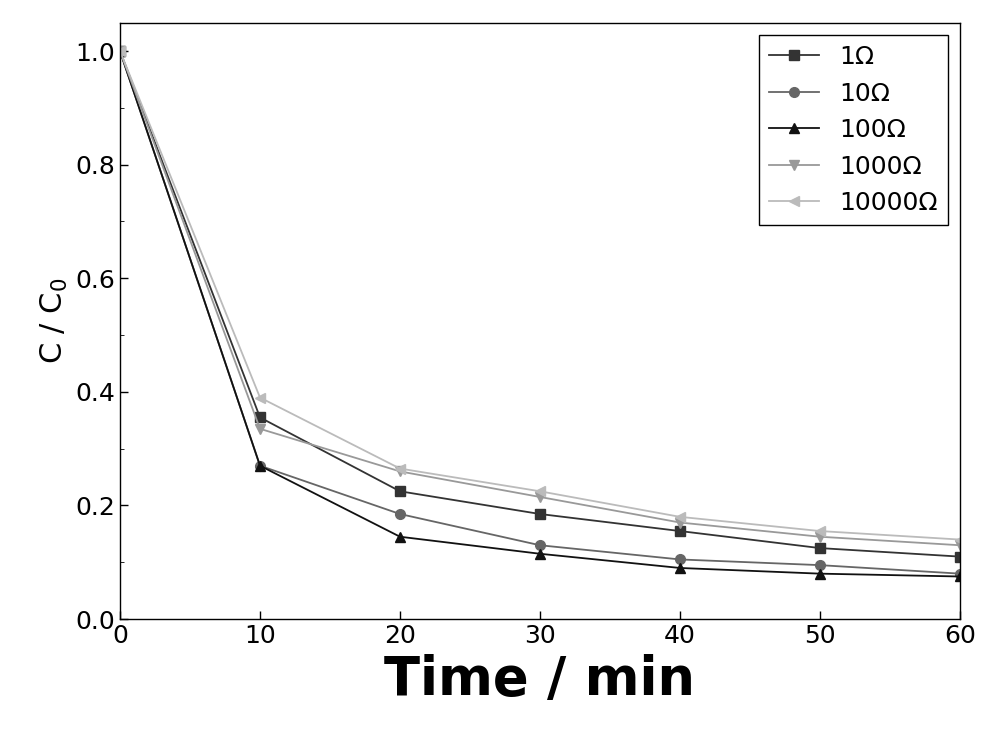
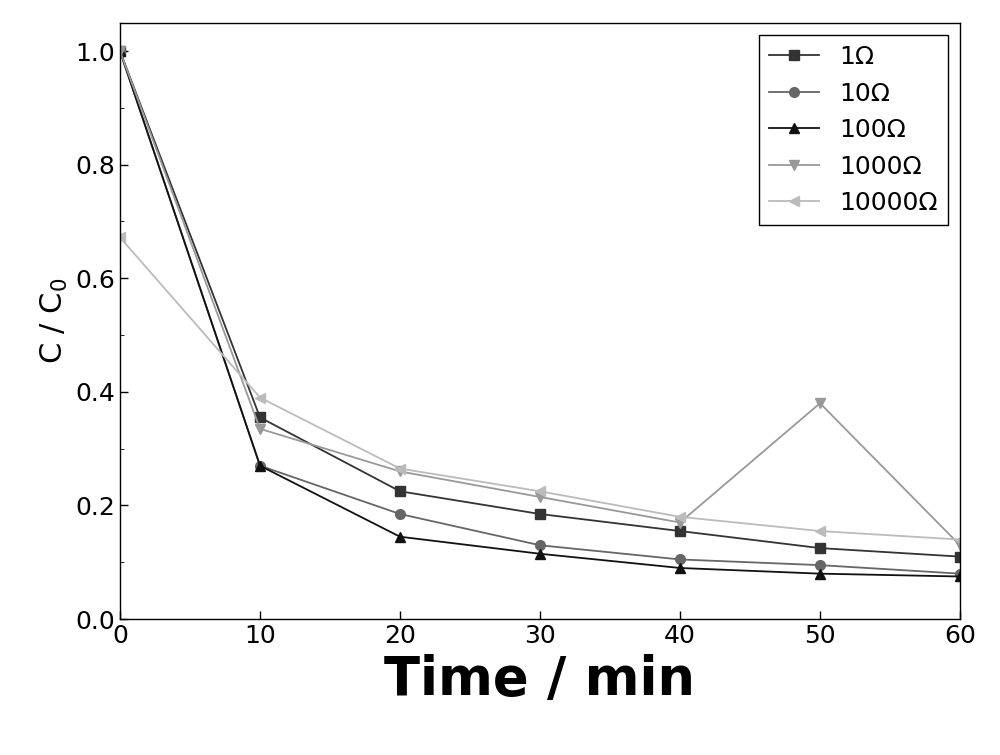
10000Ω/0: 1.000 -> 0.672
1000Ω/50: 0.145 -> 0.380
